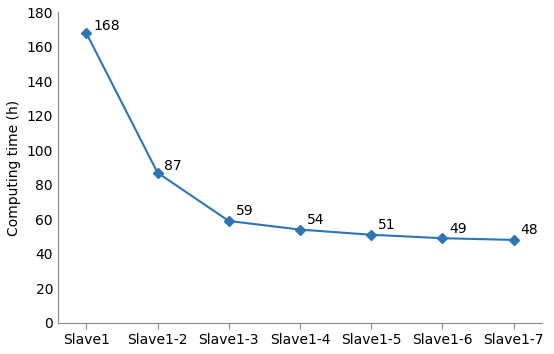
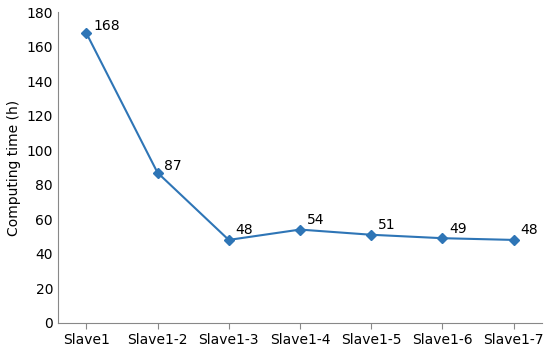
Slave1-3: 59 -> 48
